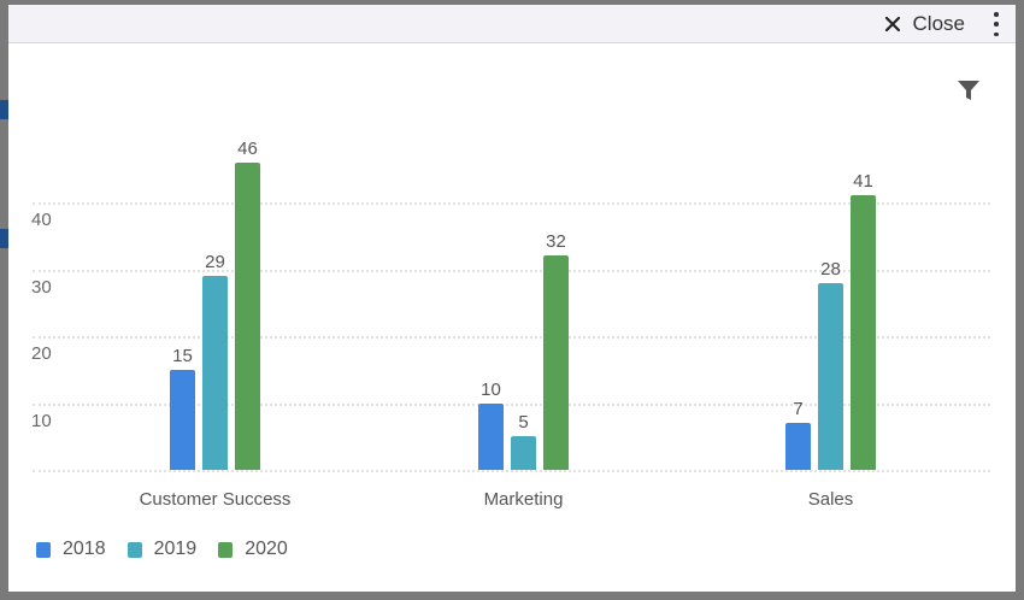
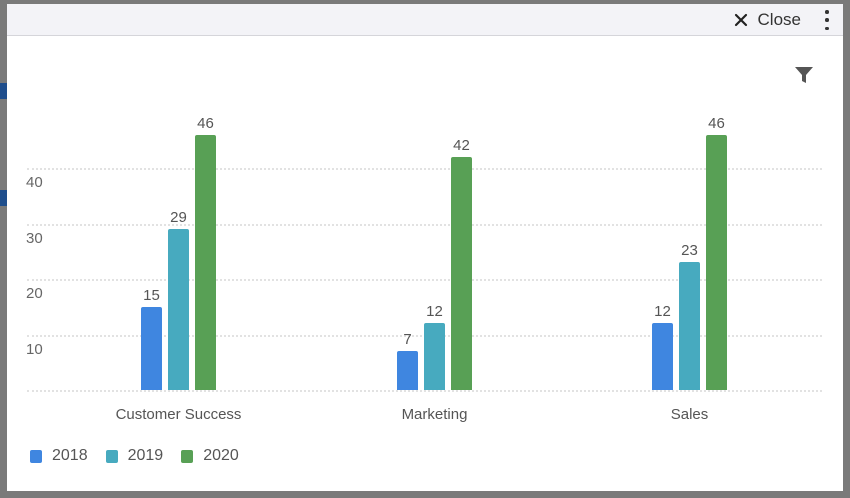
2018/Marketing: 10 -> 7
2019/Marketing: 5 -> 12
2020/Marketing: 32 -> 42
2018/Sales: 7 -> 12
2019/Sales: 28 -> 23
2020/Sales: 41 -> 46
